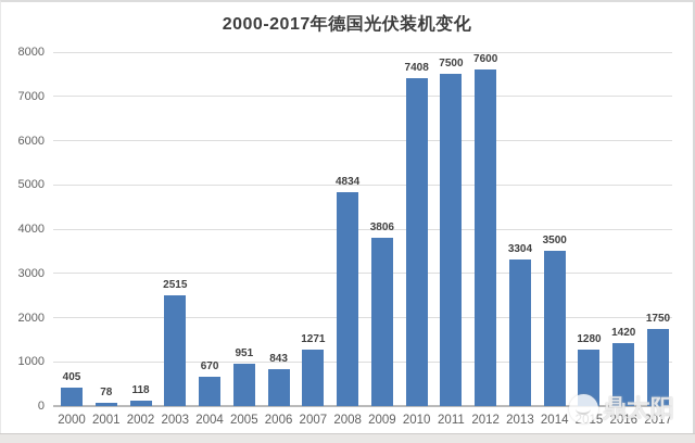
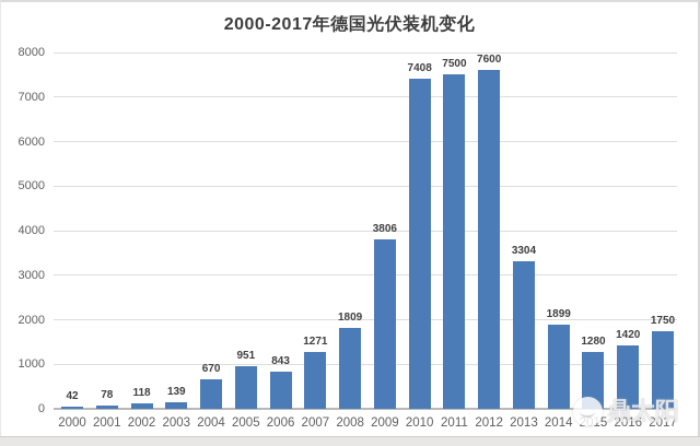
2000: 405 -> 42
2003: 2515 -> 139
2008: 4834 -> 1809
2014: 3500 -> 1899
